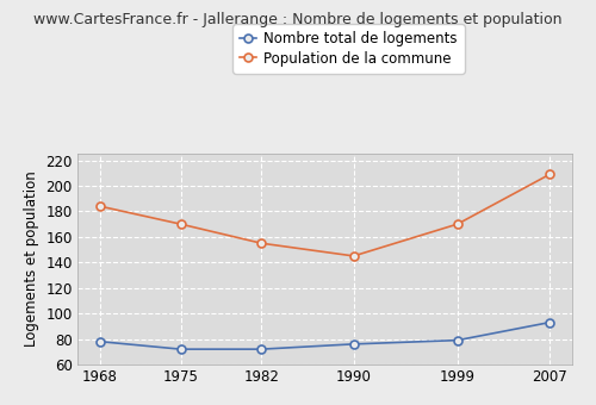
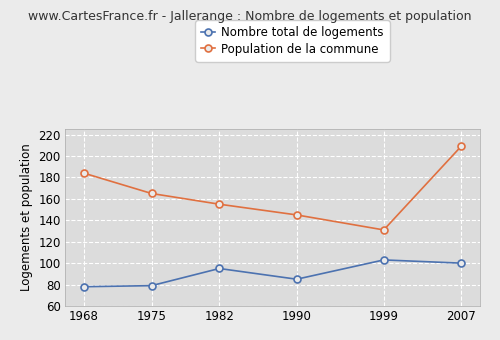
Nombre total de logements/1975: 72 -> 79
Population de la commune/1975: 170 -> 165
Nombre total de logements/1982: 72 -> 95
Nombre total de logements/1990: 76 -> 85
Nombre total de logements/1999: 79 -> 103
Population de la commune/1999: 170 -> 131
Nombre total de logements/2007: 93 -> 100
